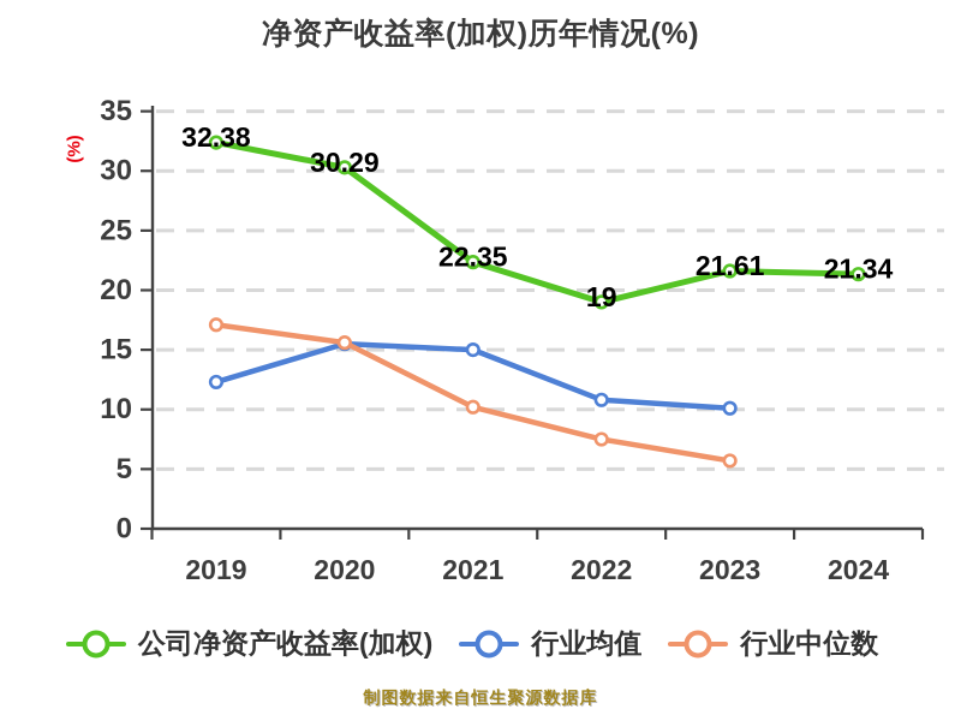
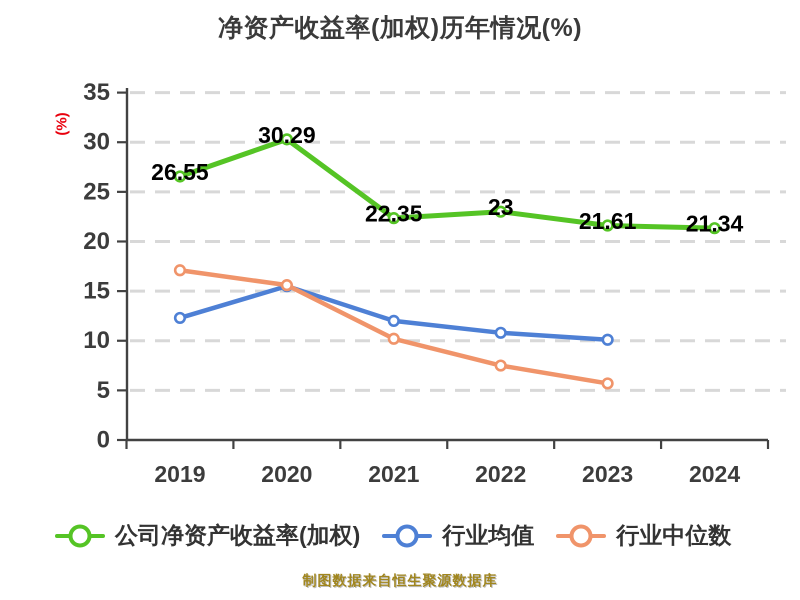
公司净资产收益率(加权)/2019: 32.38 -> 26.55
行业均值/2021: 15 -> 12
公司净资产收益率(加权)/2022: 19 -> 23
